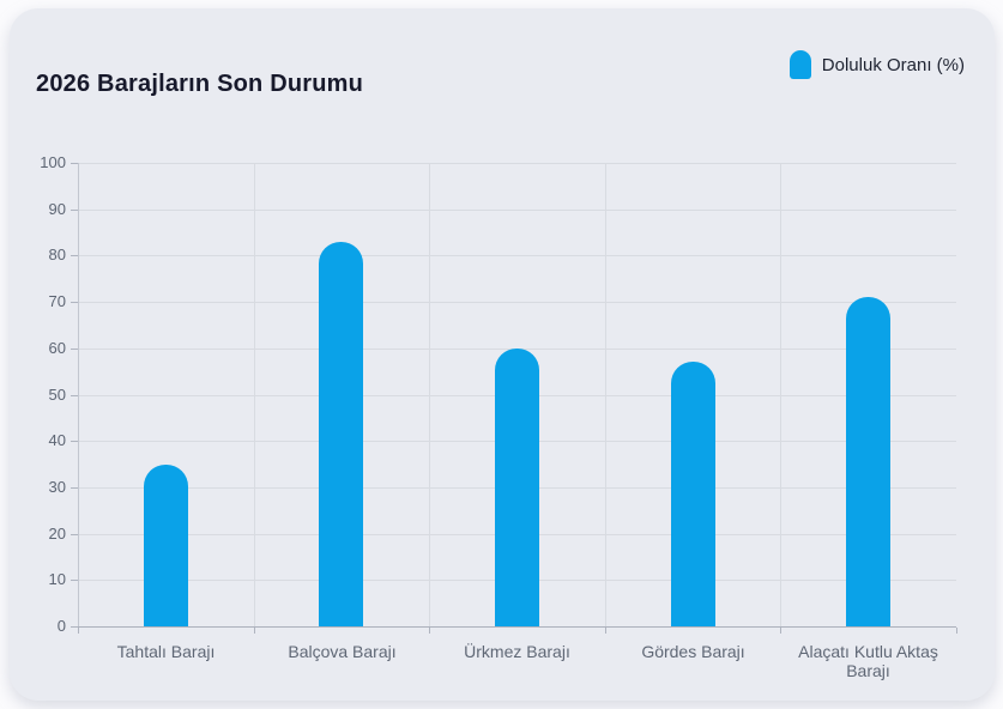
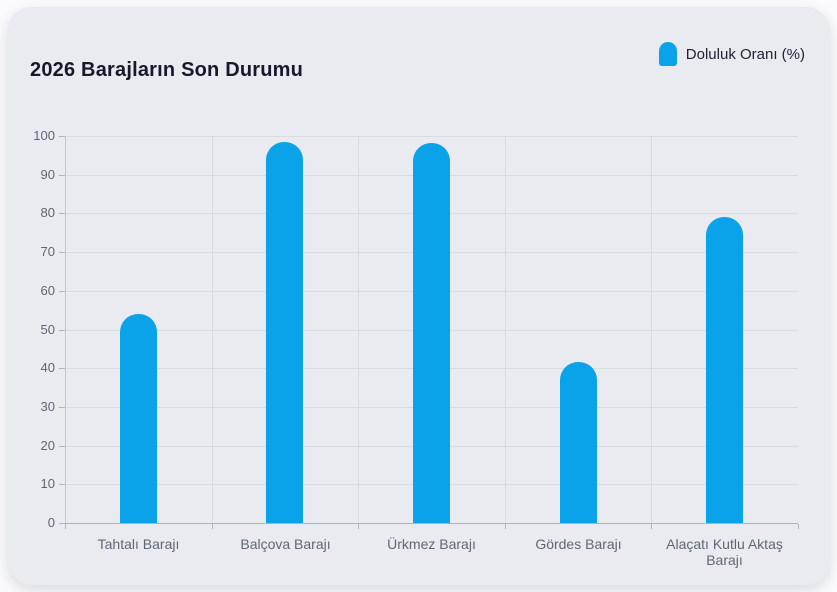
Tahtalı Barajı: 35 -> 54
Balçova Barajı: 83 -> 98
Ürkmez Barajı: 60 -> 98
Gördes Barajı: 57 -> 42
Alaçatı Kutlu Aktaş Barajı: 71 -> 79
